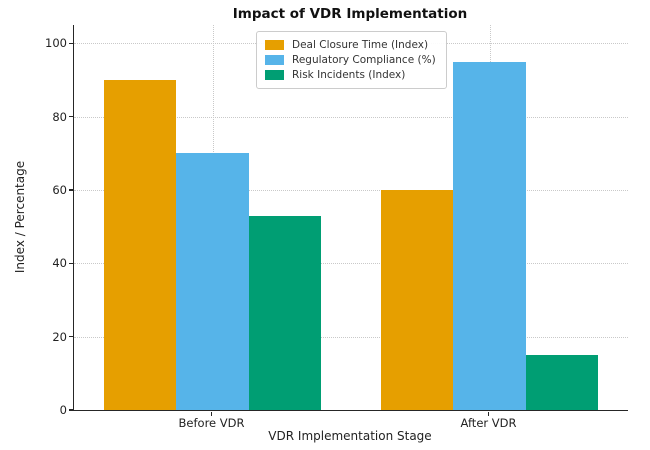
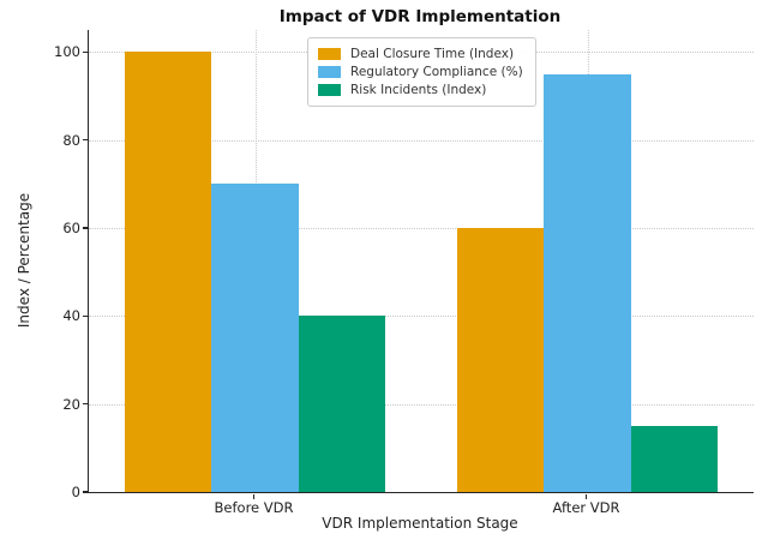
Deal Closure Time (Index)/Before VDR: 90 -> 100
Risk Incidents (Index)/Before VDR: 53 -> 40
